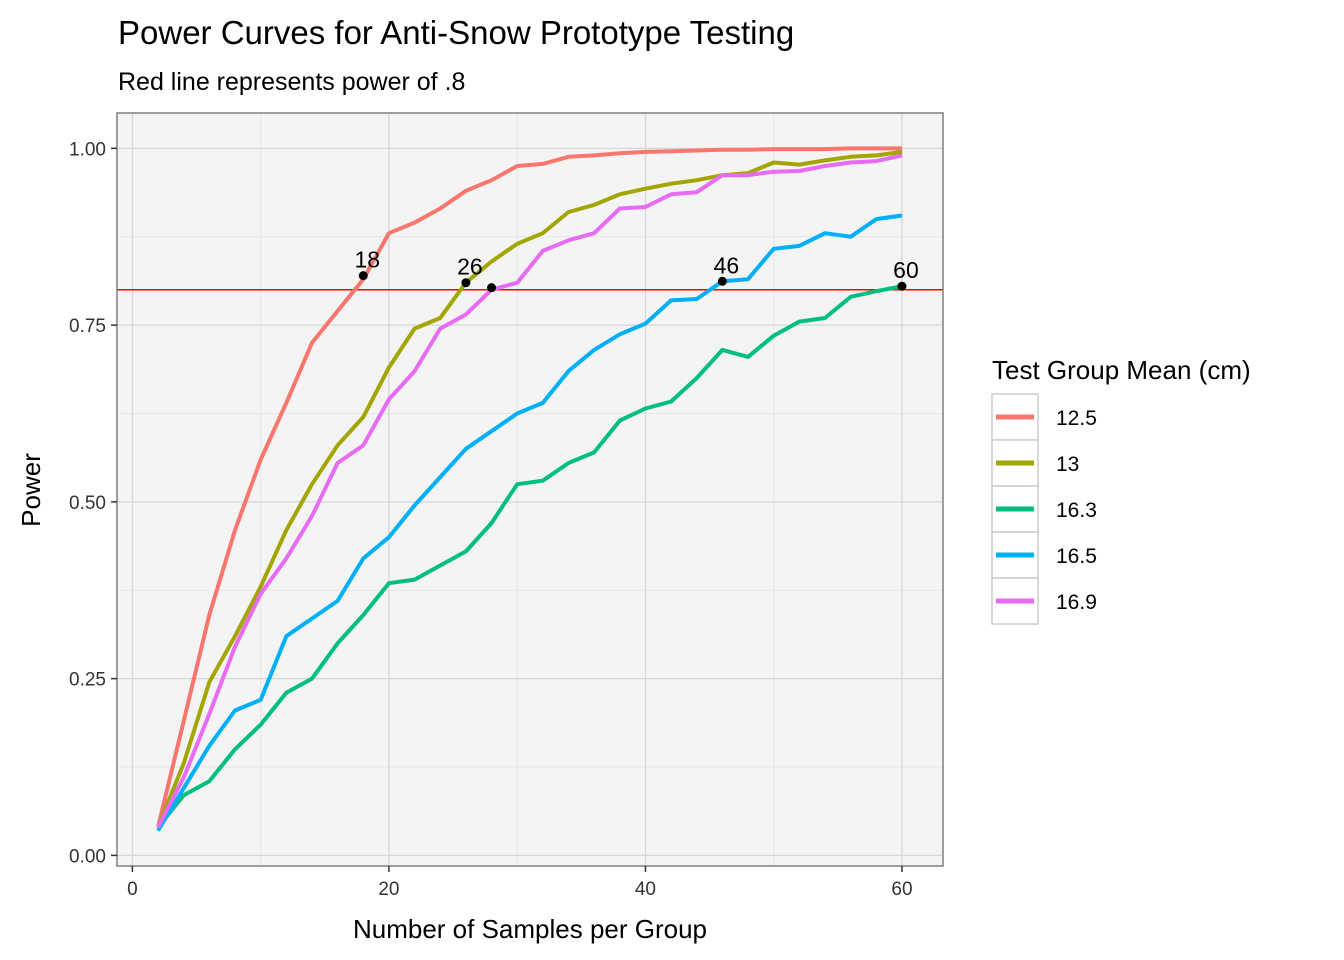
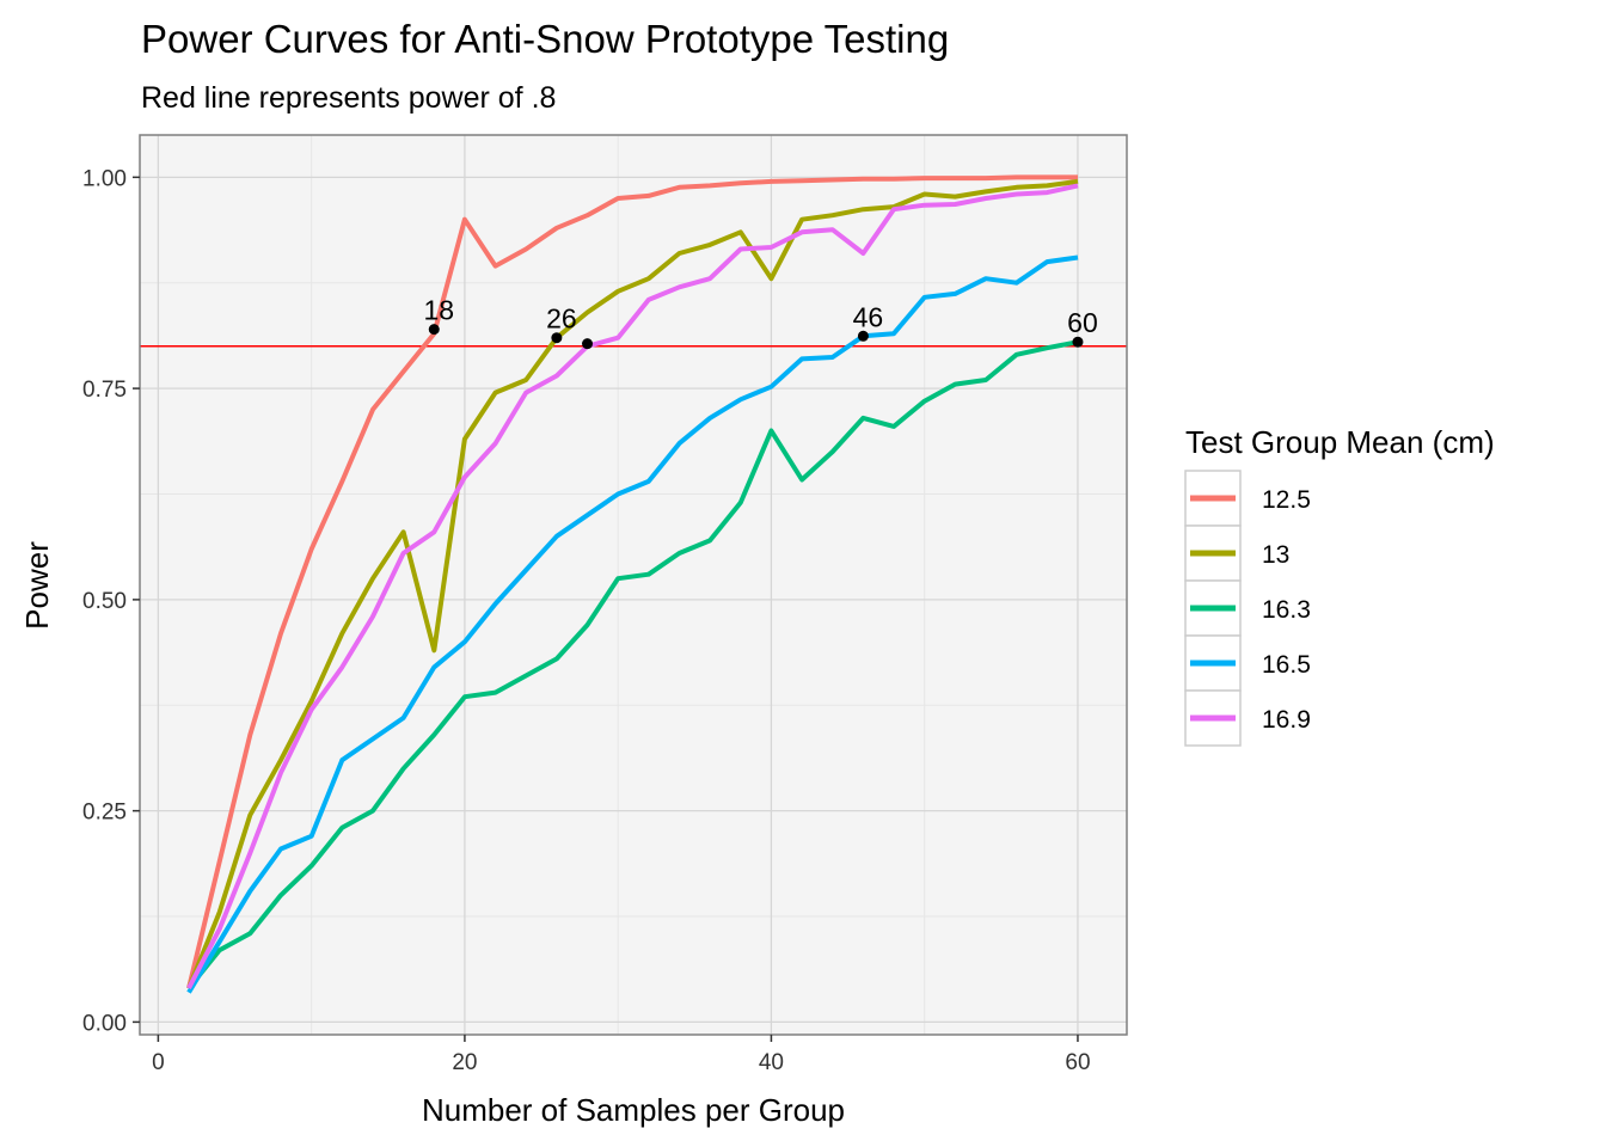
13/18: 0.62 -> 0.44
12.5/20: 0.88 -> 0.95
13/40: 0.94 -> 0.88
16.3/40: 0.63 -> 0.70
16.9/46: 0.96 -> 0.91
